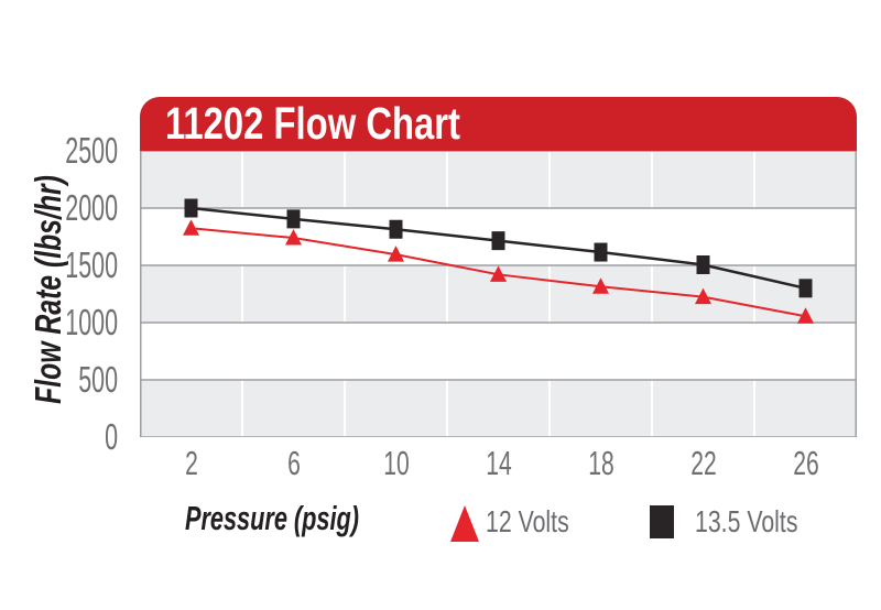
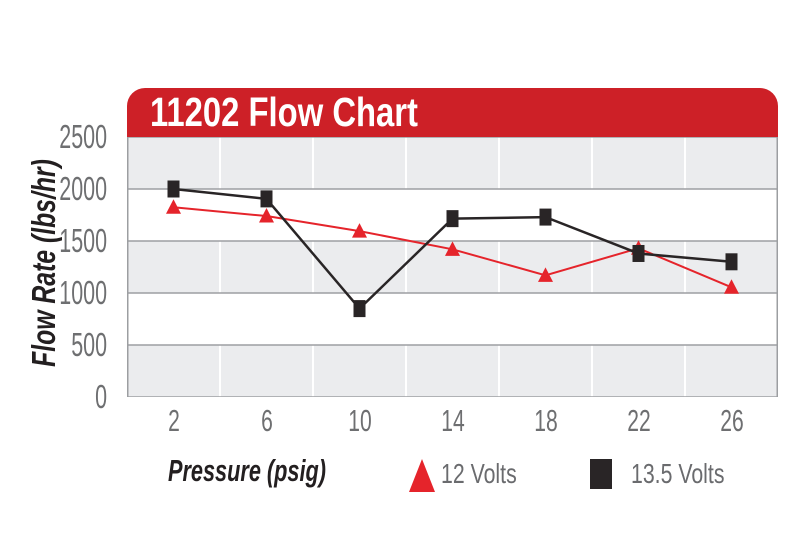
13.5 Volts/10: 1820 -> 850
12 Volts/18: 1320 -> 1170
13.5 Volts/18: 1620 -> 1730
12 Volts/22: 1220 -> 1430
13.5 Volts/22: 1500 -> 1380
